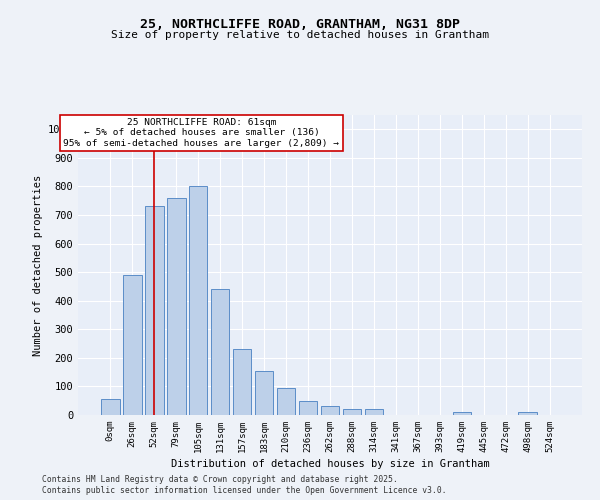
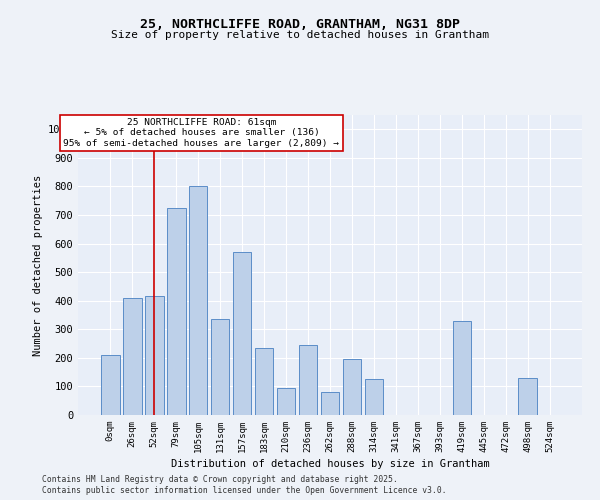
0sqm: 55 -> 210
26sqm: 490 -> 410
52sqm: 730 -> 415
79sqm: 760 -> 725
131sqm: 440 -> 335
157sqm: 230 -> 570
183sqm: 155 -> 235
236sqm: 50 -> 245
262sqm: 30 -> 80
288sqm: 20 -> 195
314sqm: 20 -> 125
419sqm: 10 -> 330
498sqm: 10 -> 130
